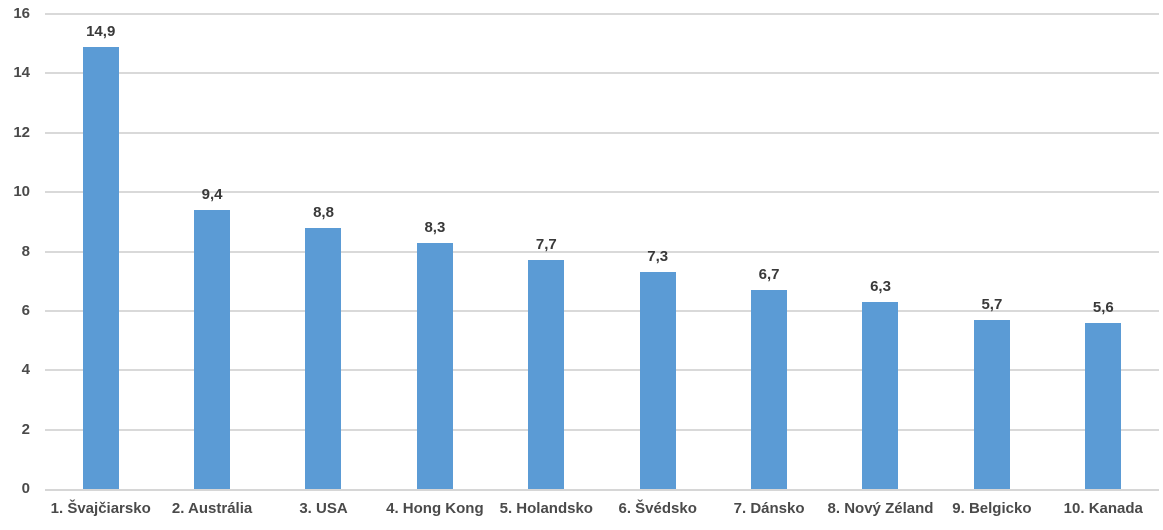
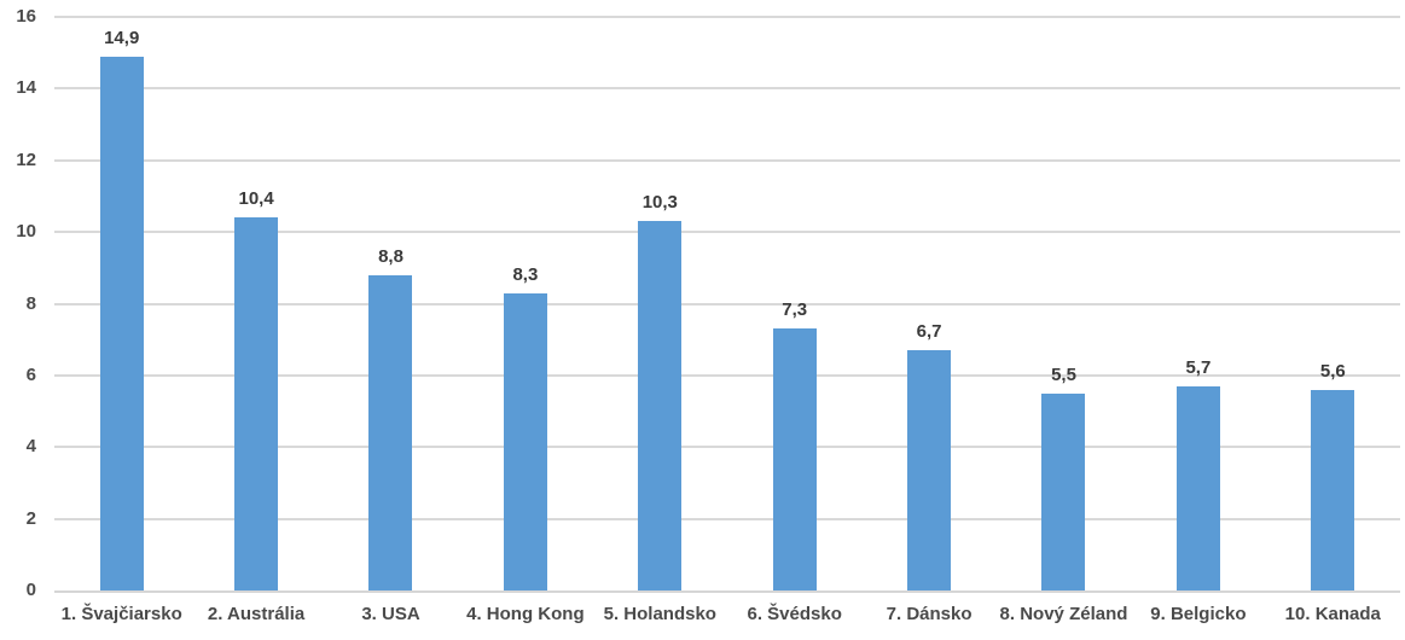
2. Austrália: 9,4 -> 10,4
5. Holandsko: 7,7 -> 10,3
8. Nový Zéland: 6,3 -> 5,5
